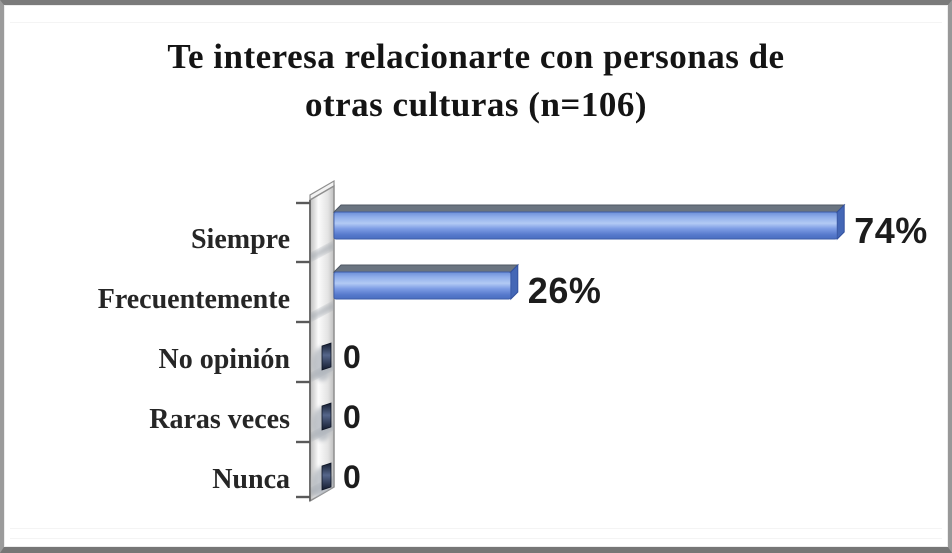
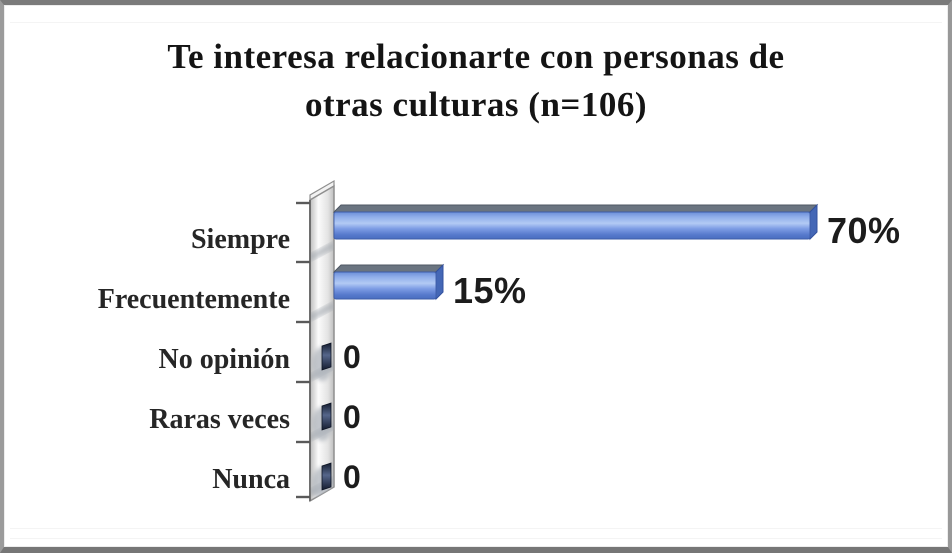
Siempre: 74% -> 70%
Frecuentemente: 26% -> 15%
